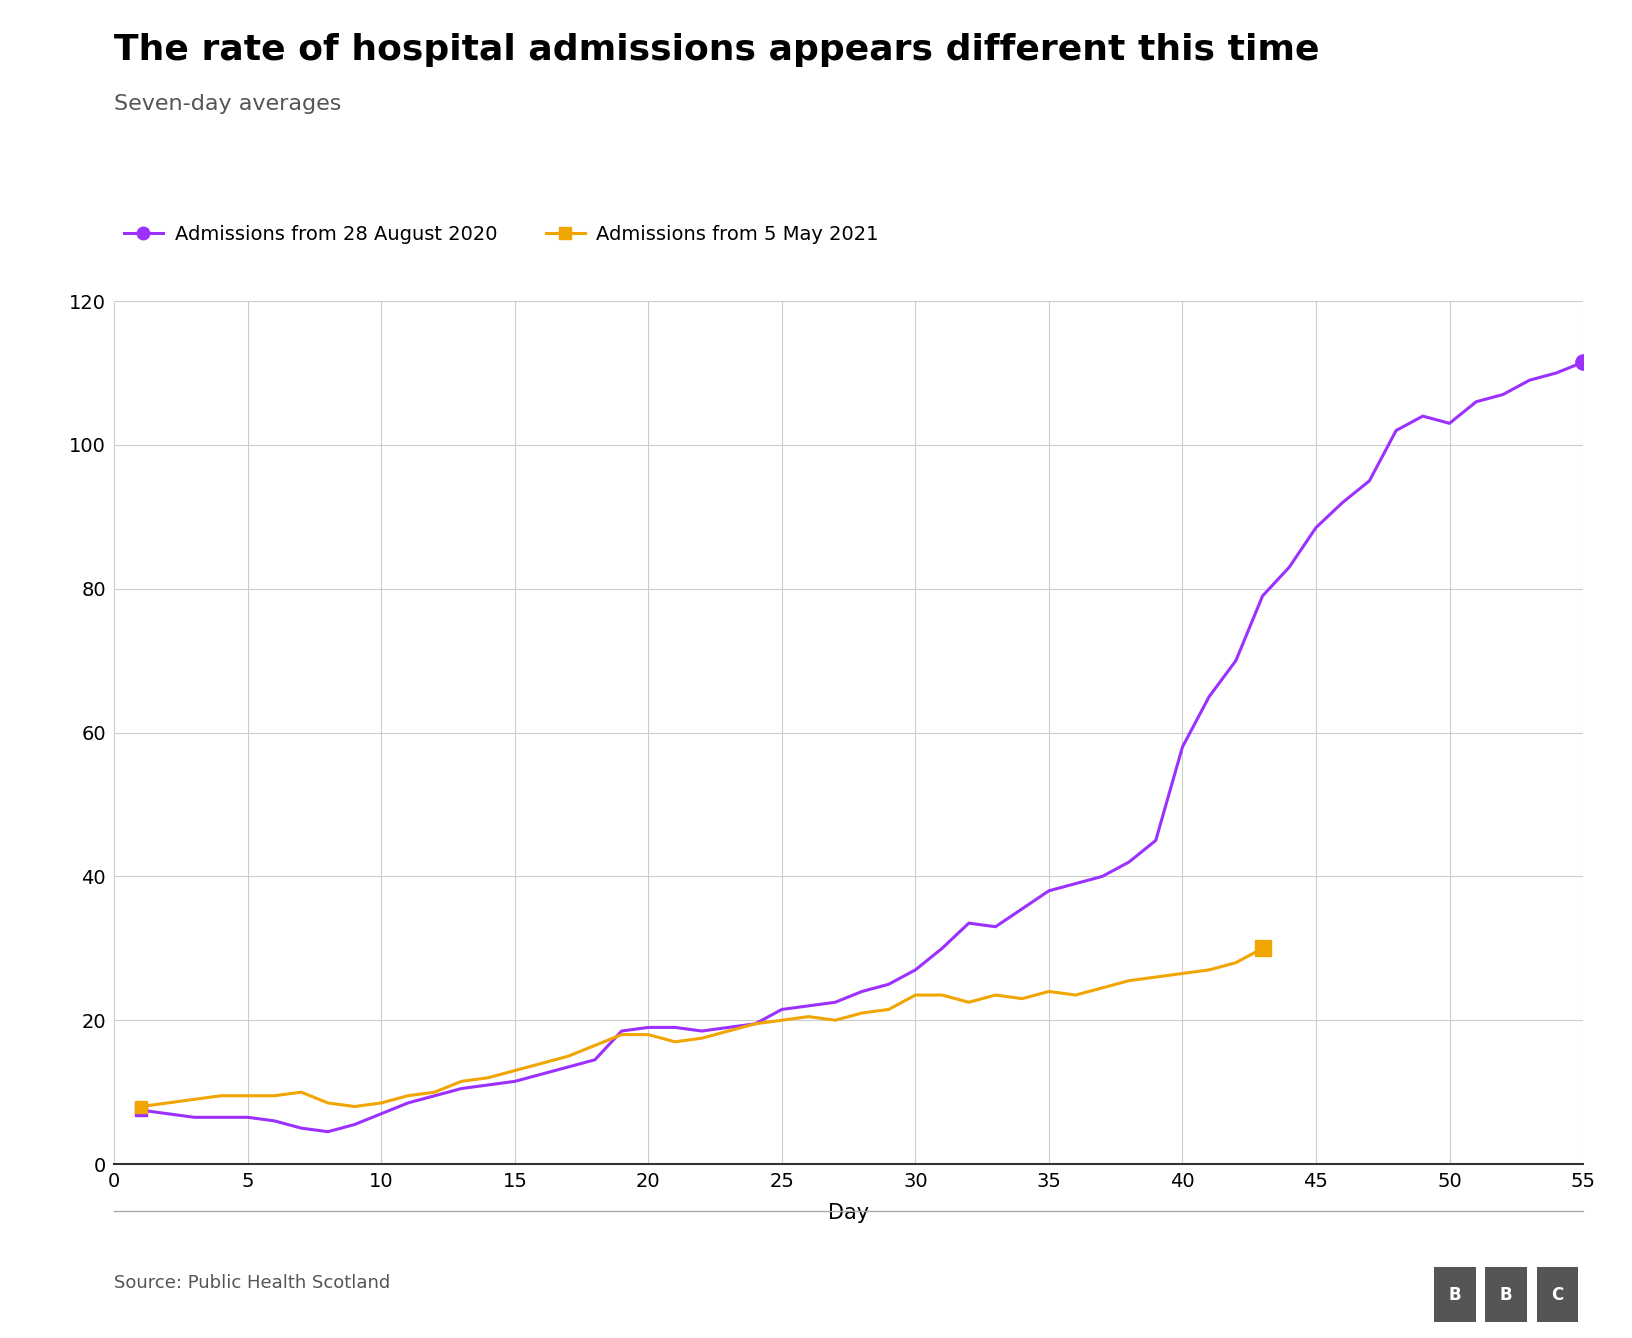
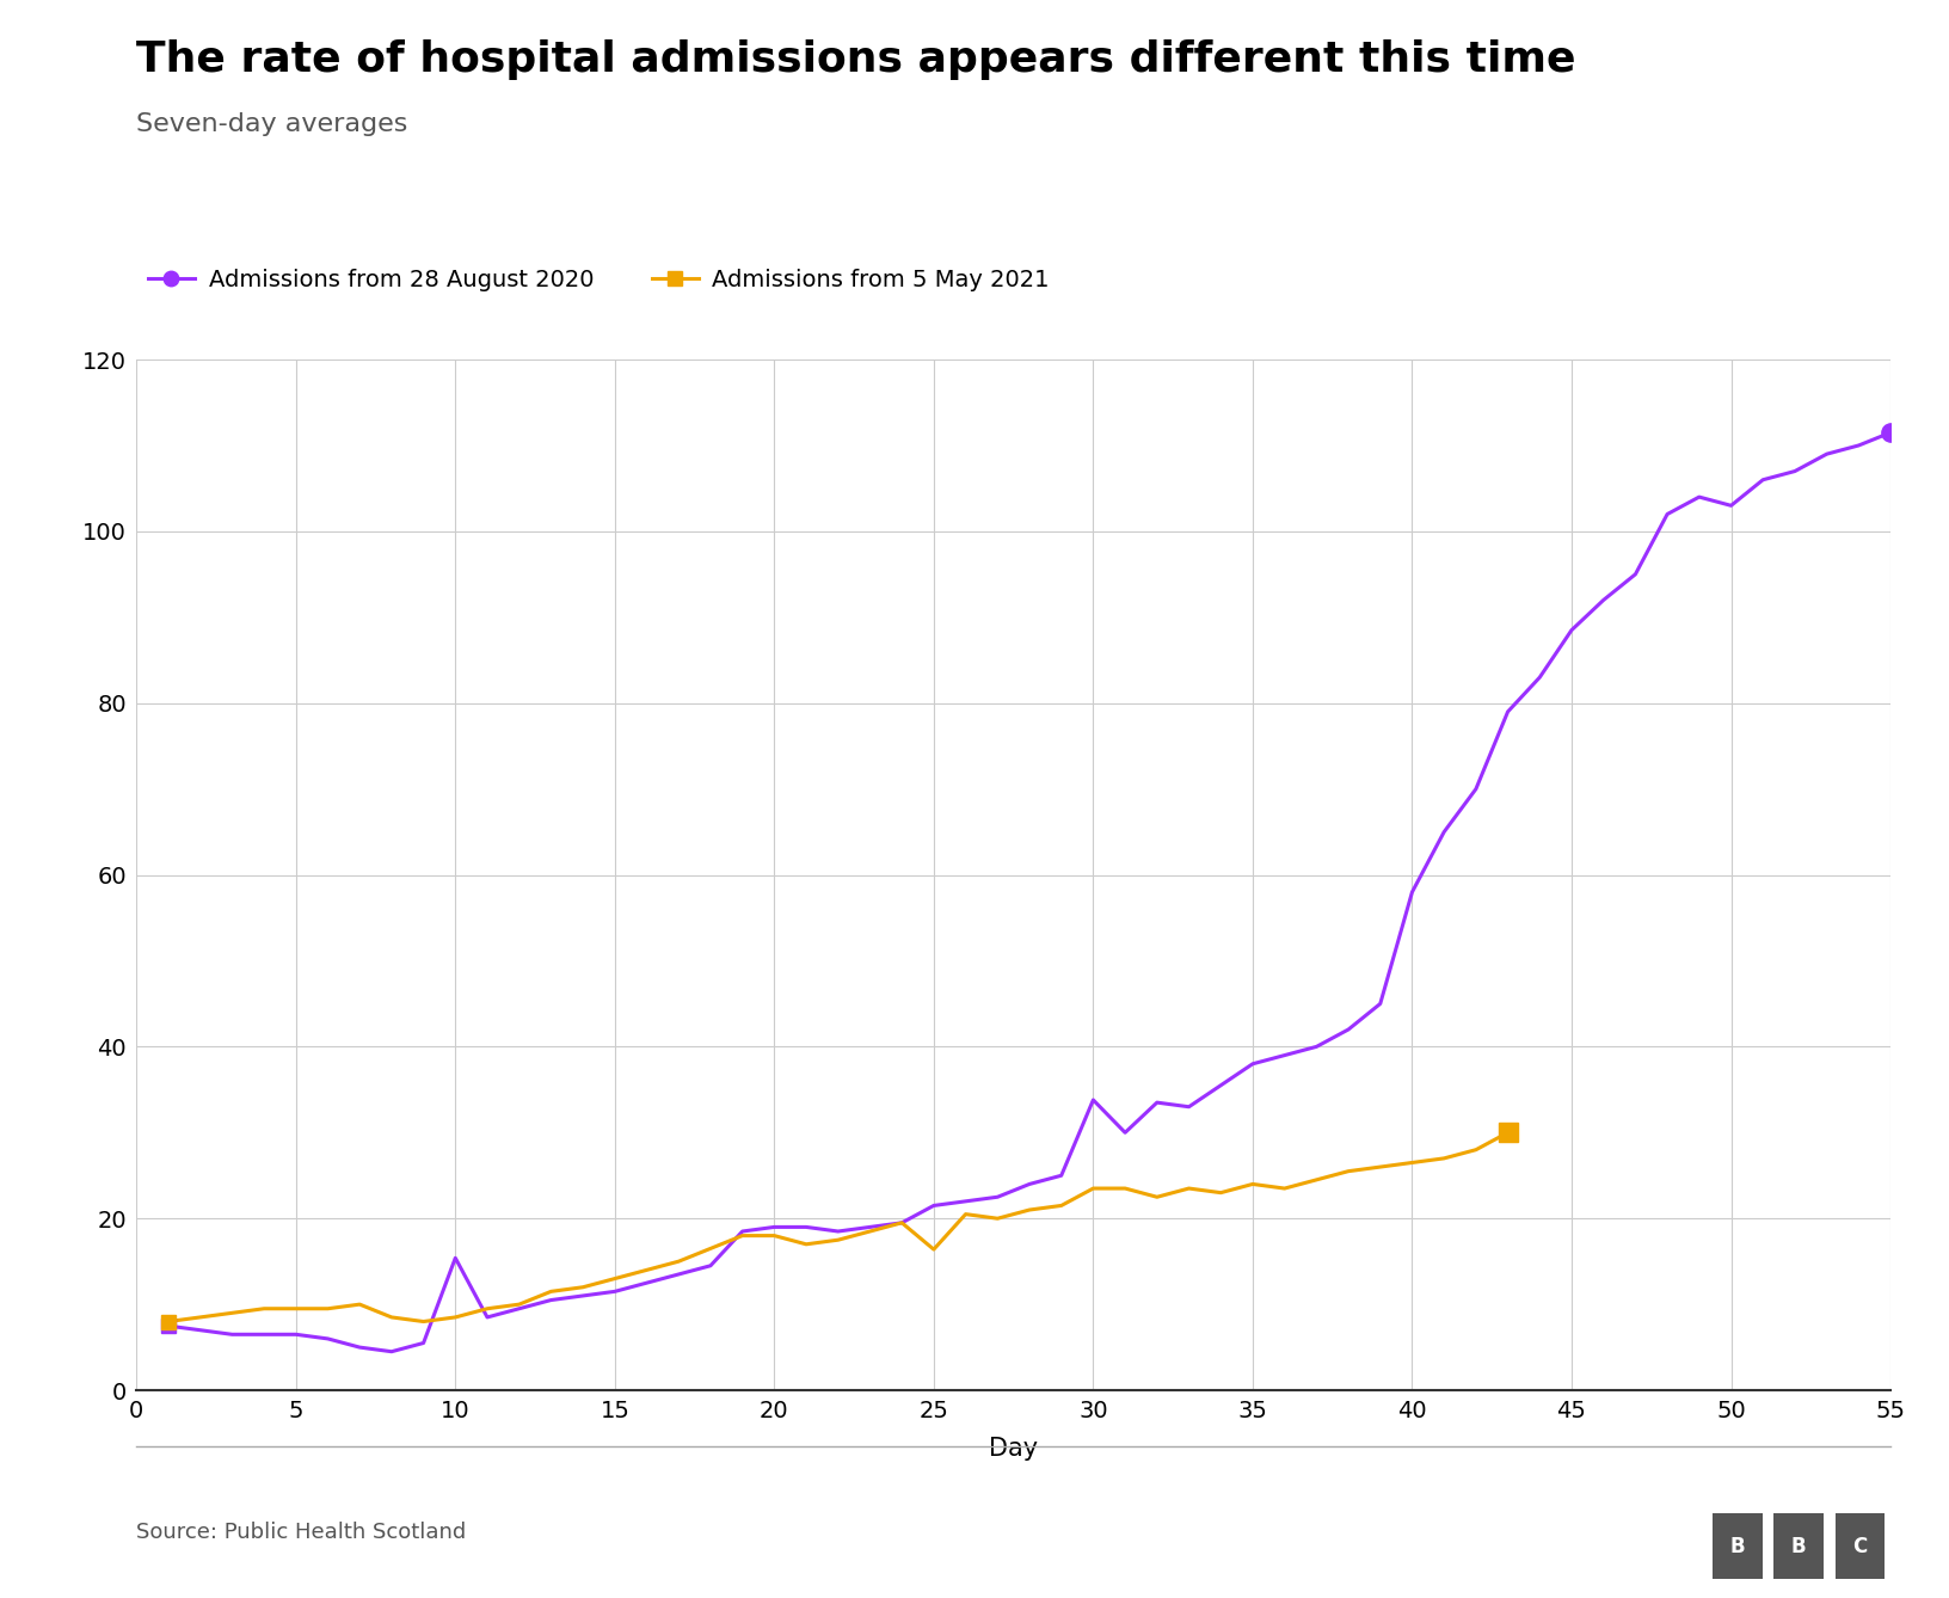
Admissions from 28 August 2020/10: 7.0 -> 15.4
Admissions from 5 May 2021/25: 20.0 -> 16.4
Admissions from 28 August 2020/30: 27.0 -> 33.8
